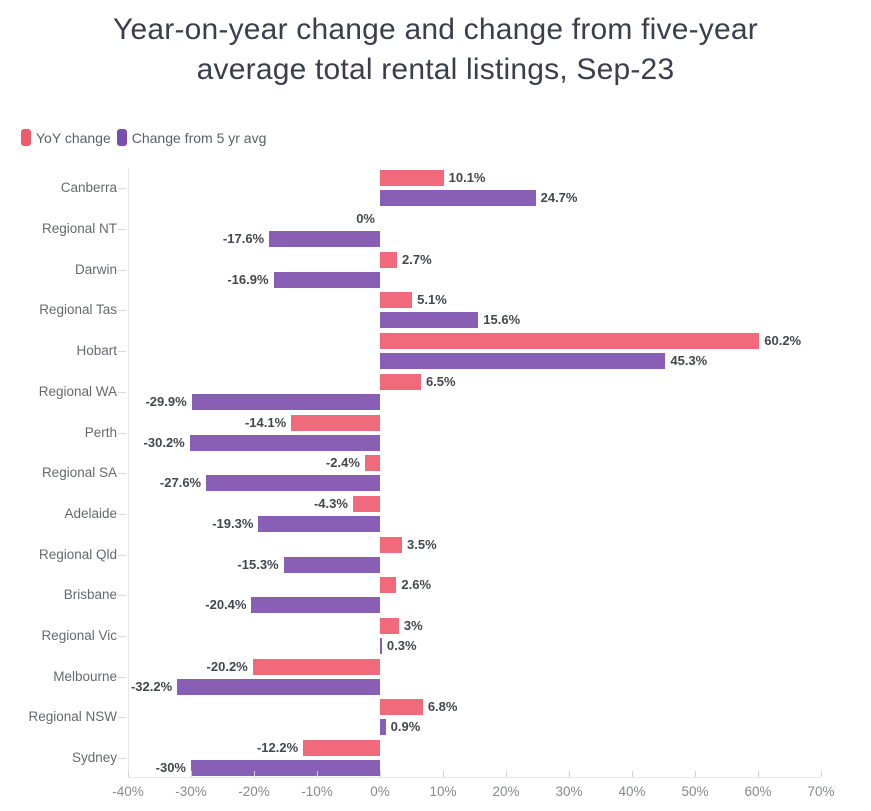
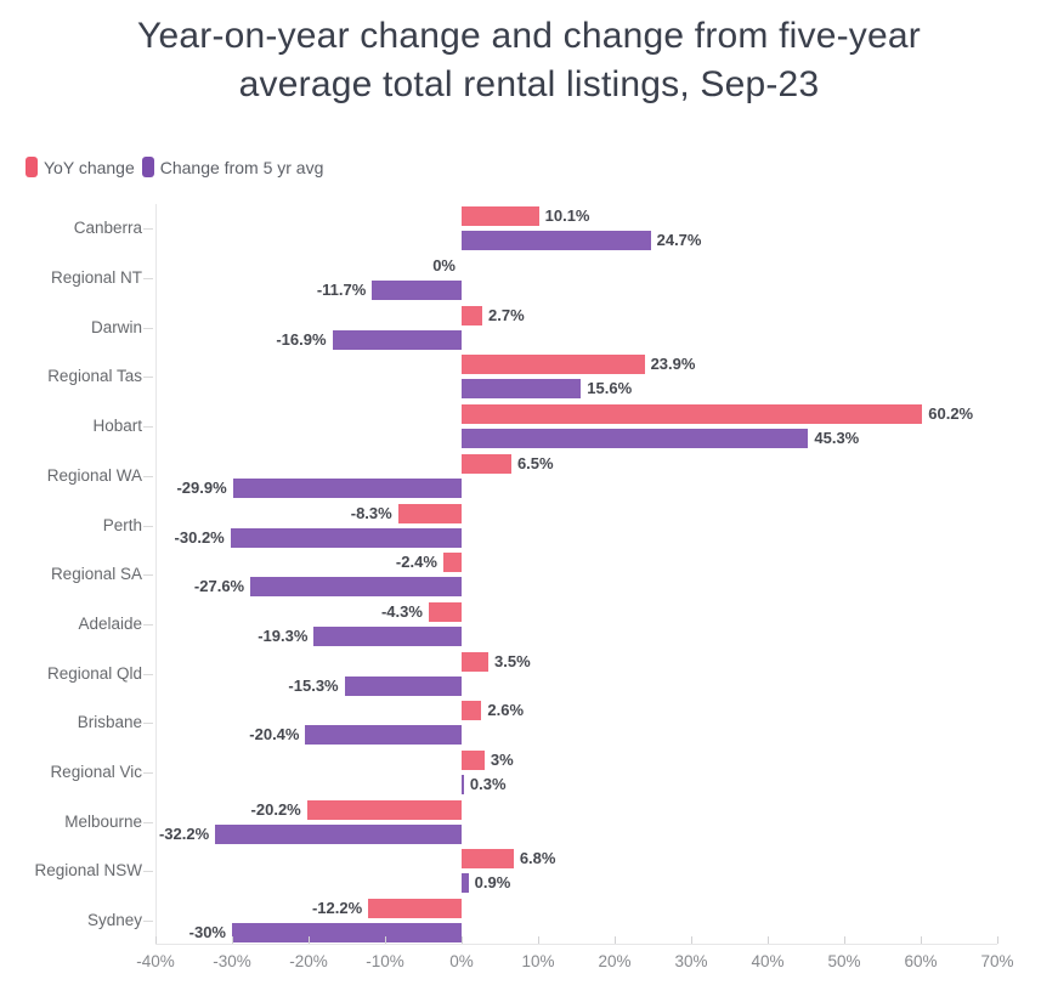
Change from 5 yr avg/Regional NT: -17.6% -> -11.7%
YoY change/Regional Tas: 5.1% -> 23.9%
YoY change/Perth: -14.1% -> -8.3%
